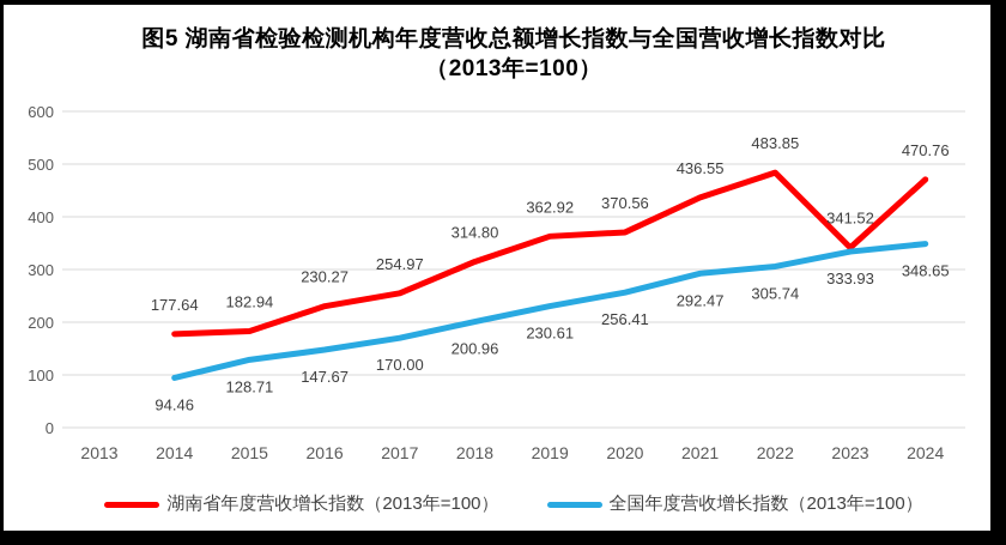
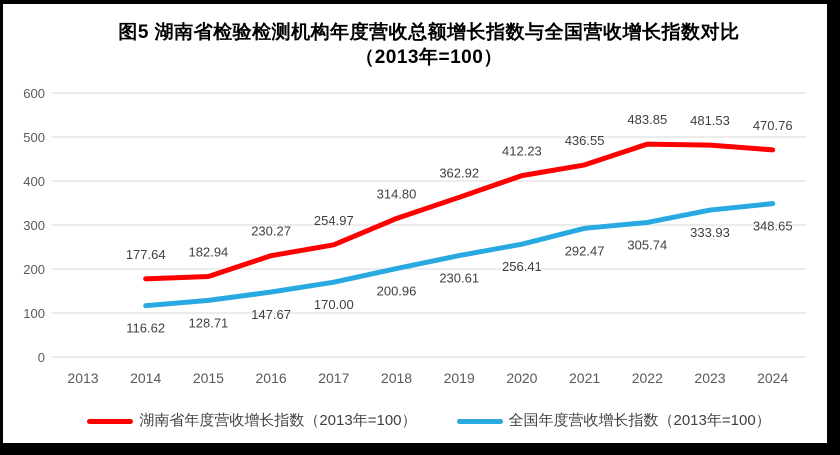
全国年度营收增长指数（2013年=100）/2014: 94.46 -> 116.62
湖南省年度营收增长指数（2013年=100）/2020: 370.56 -> 412.23
湖南省年度营收增长指数（2013年=100）/2023: 341.52 -> 481.53
